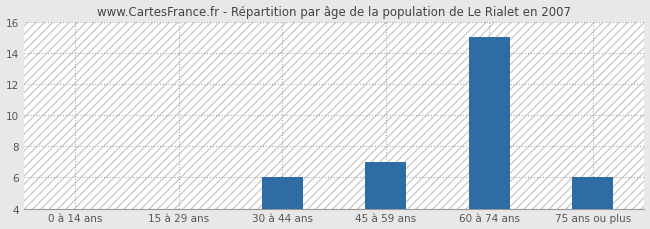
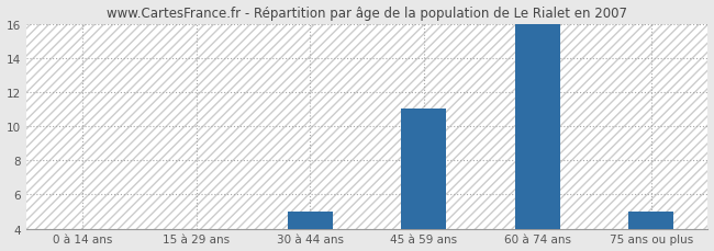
30 à 44 ans: 6 -> 5
45 à 59 ans: 7 -> 11
60 à 74 ans: 15 -> 16
75 ans ou plus: 6 -> 5
